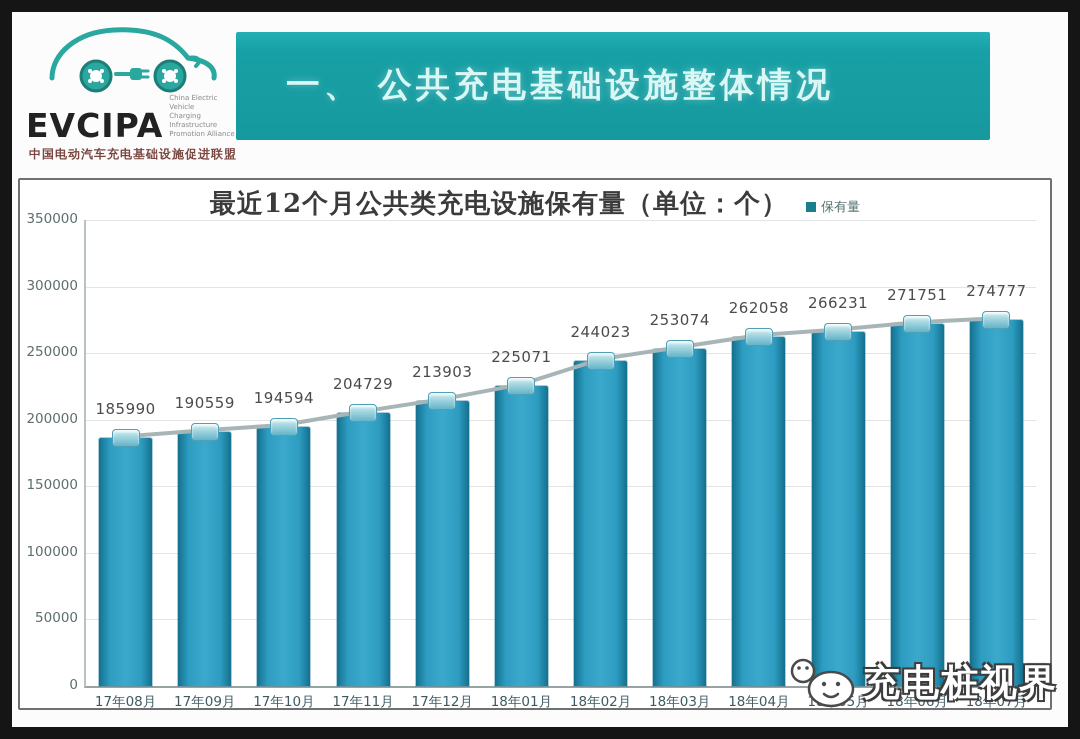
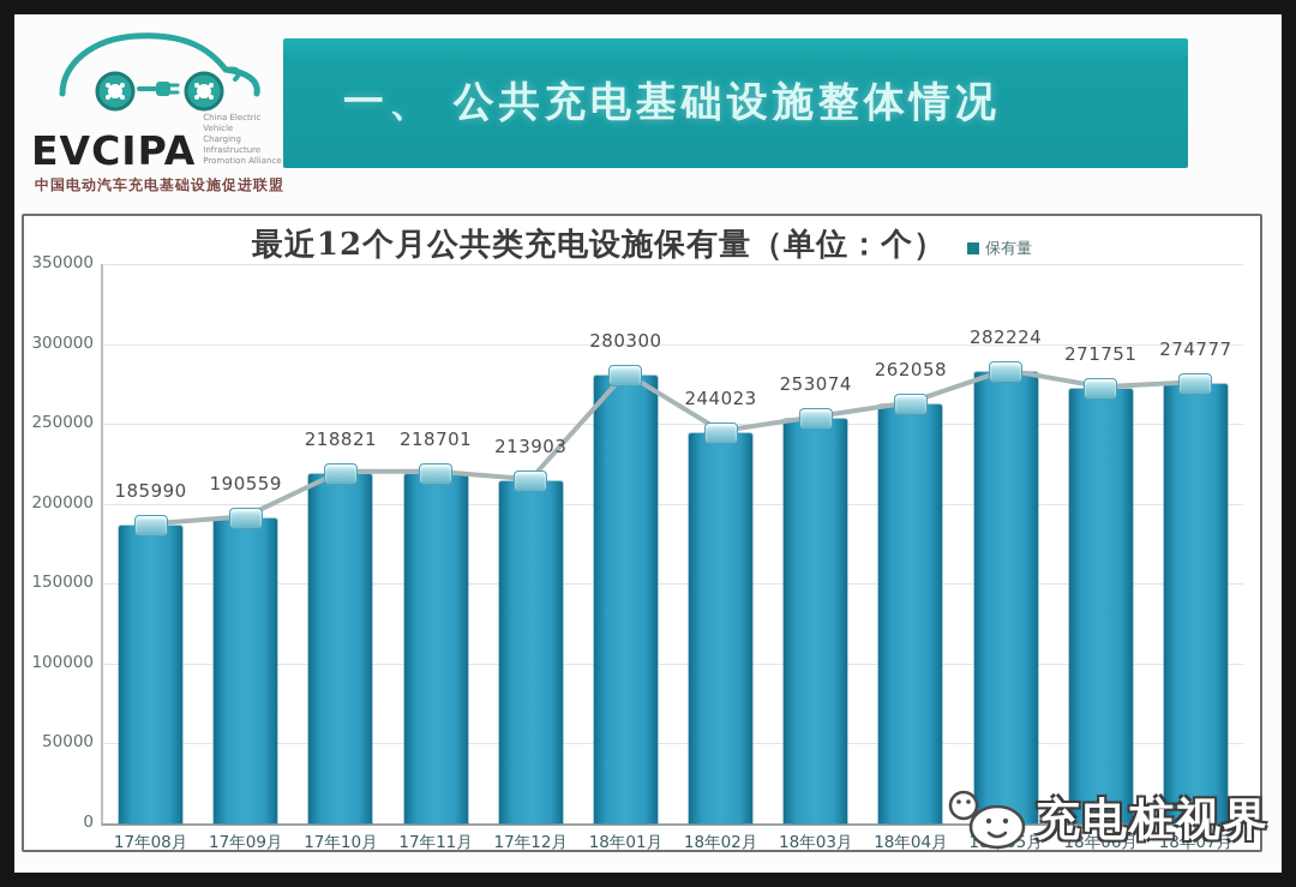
17年10月: 194594 -> 218821
17年11月: 204729 -> 218701
18年01月: 225071 -> 280300
18年05月: 266231 -> 282224
